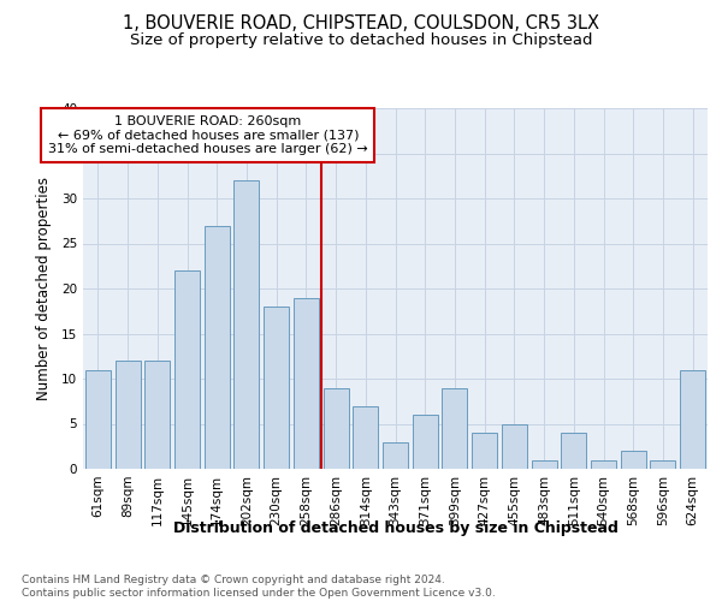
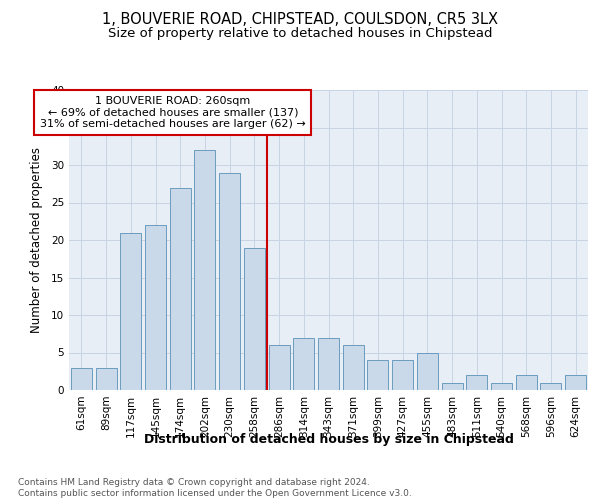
61sqm: 11 -> 3
89sqm: 12 -> 3
117sqm: 12 -> 21
230sqm: 18 -> 29
286sqm: 9 -> 6
343sqm: 3 -> 7
399sqm: 9 -> 4
511sqm: 4 -> 2
624sqm: 11 -> 2
